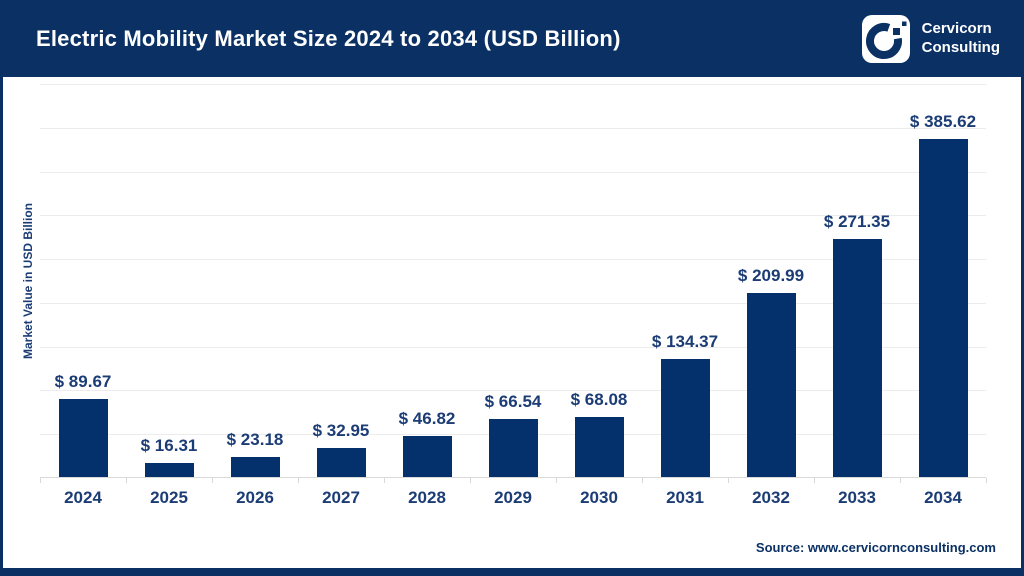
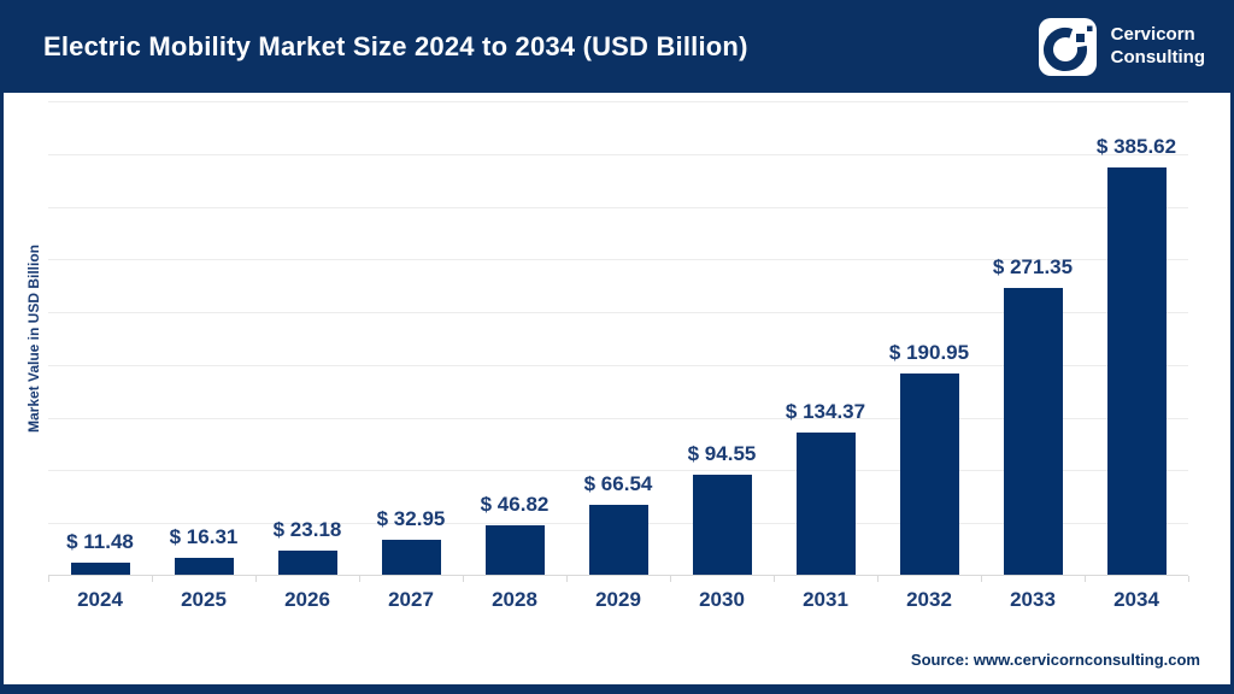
2024: 89.67 -> 11.48
2030: 68.08 -> 94.55
2032: 209.99 -> 190.95
